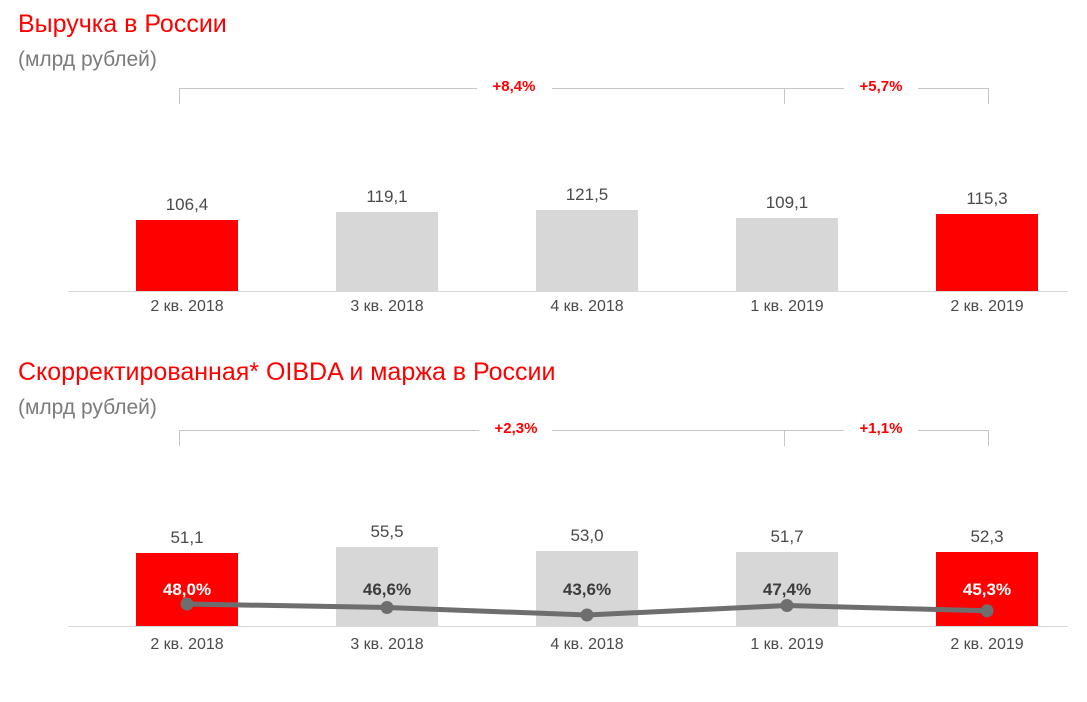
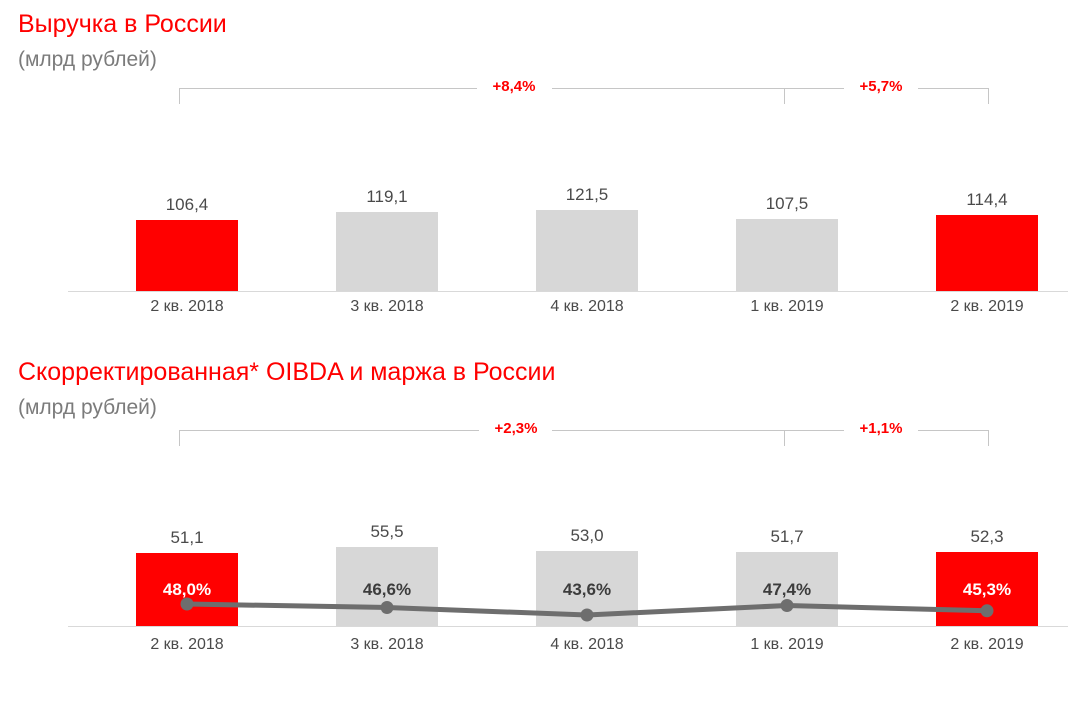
Выручка в России/1 кв. 2019: 109,1 -> 107,5
Выручка в России/2 кв. 2019: 115,3 -> 114,4
